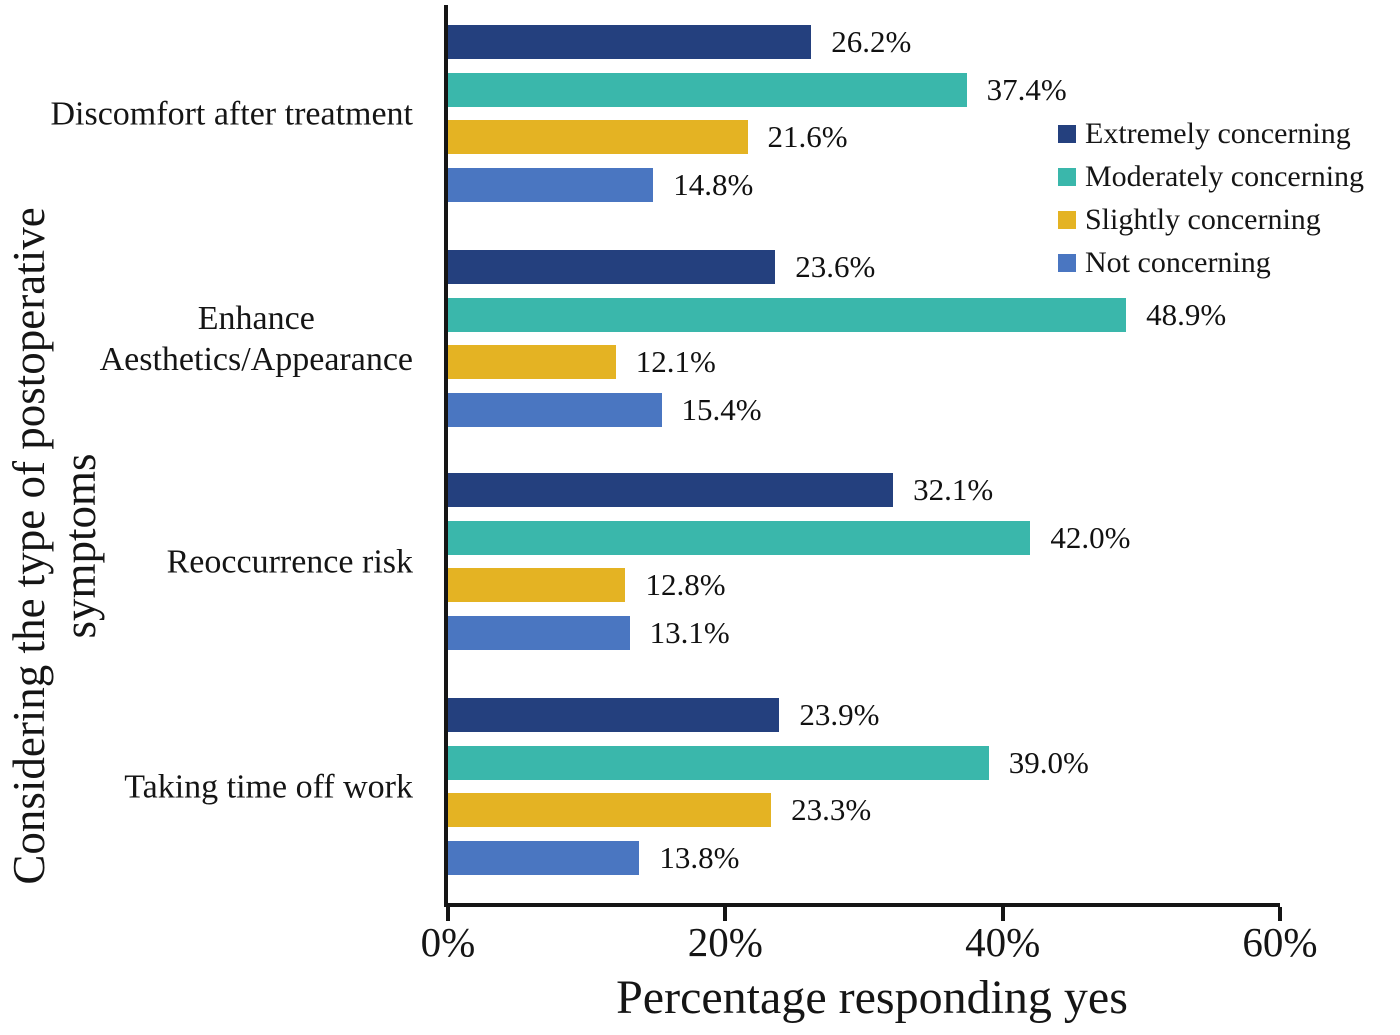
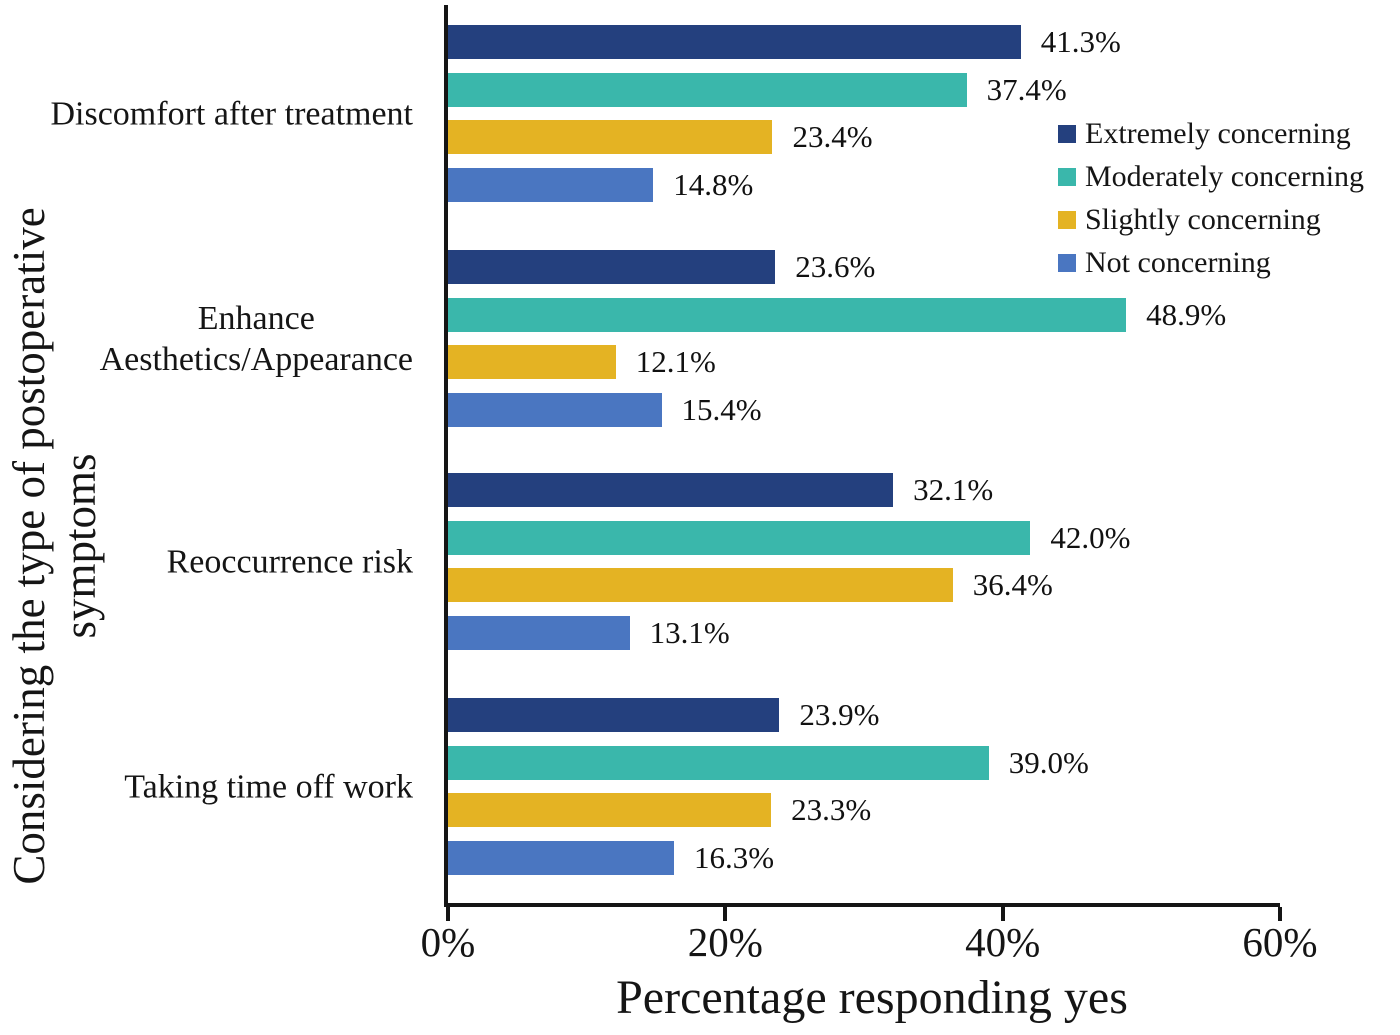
Extremely concerning/Discomfort after treatment: 26.2% -> 41.3%
Slightly concerning/Discomfort after treatment: 21.6% -> 23.4%
Slightly concerning/Reoccurrence risk: 12.8% -> 36.4%
Not concerning/Taking time off work: 13.8% -> 16.3%
